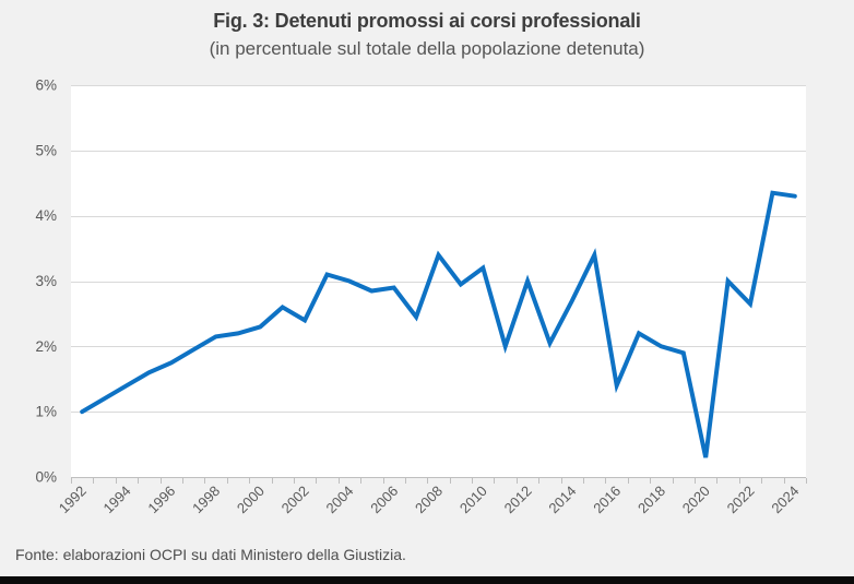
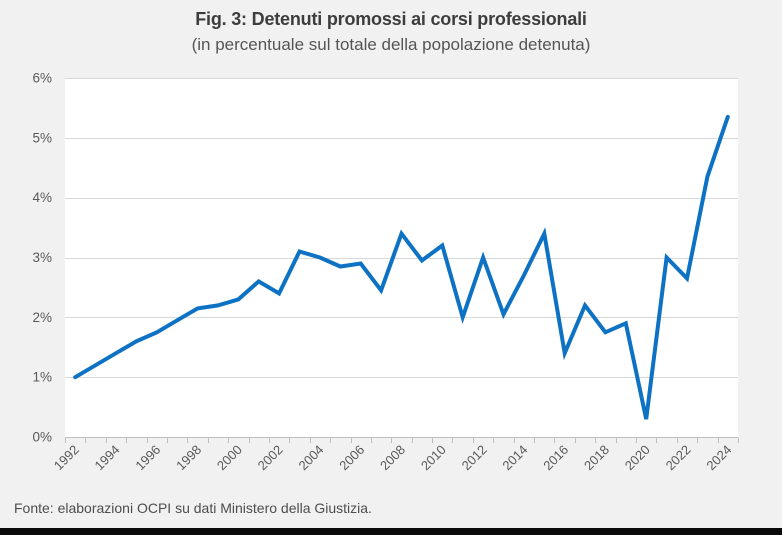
2018: 2.0% -> 1.8%
2024: 4.3% -> 5.3%
